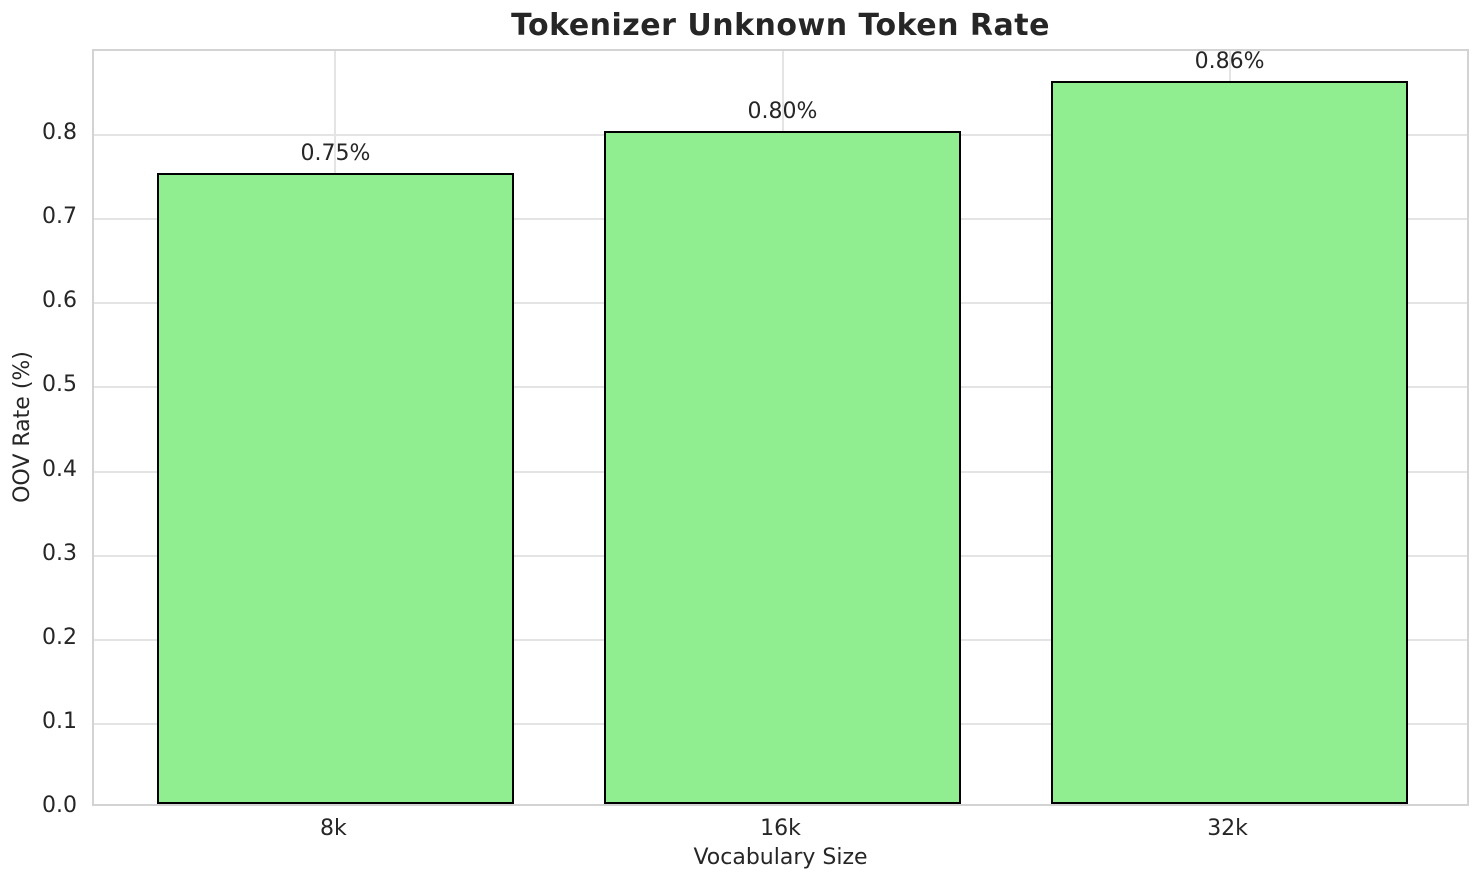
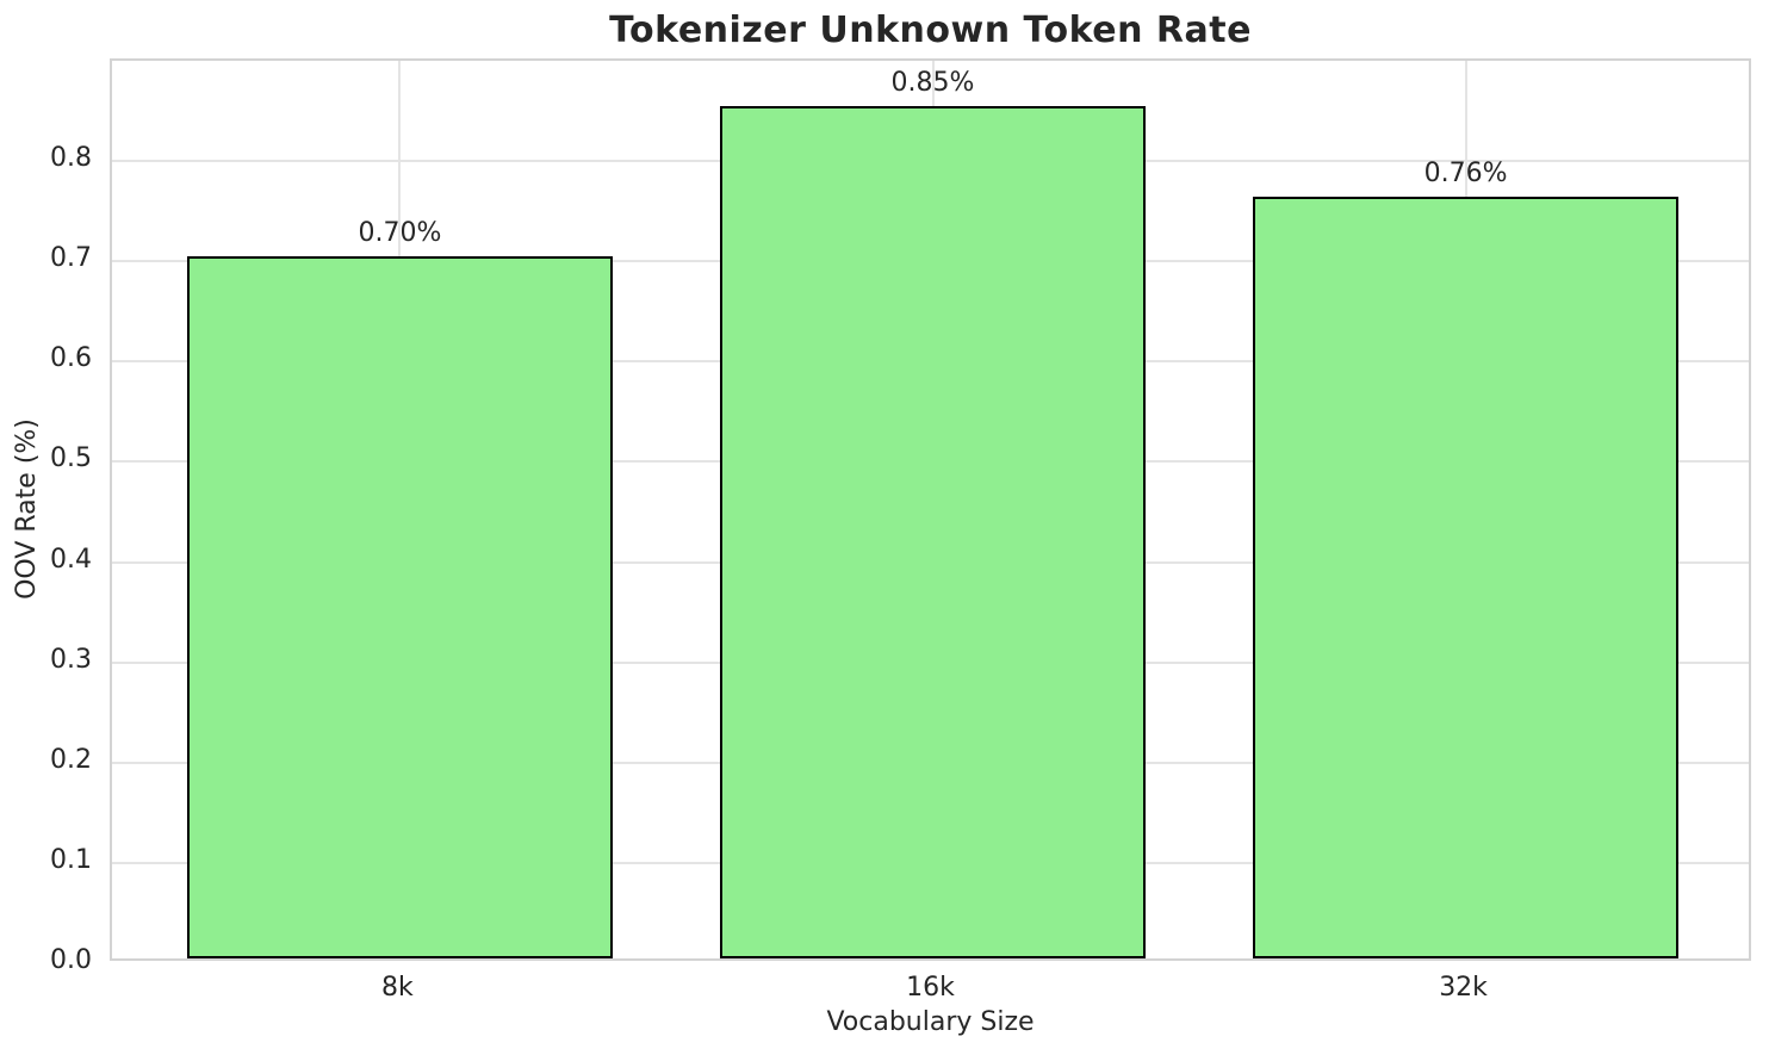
8k: 0.75% -> 0.70%
16k: 0.80% -> 0.85%
32k: 0.86% -> 0.76%
